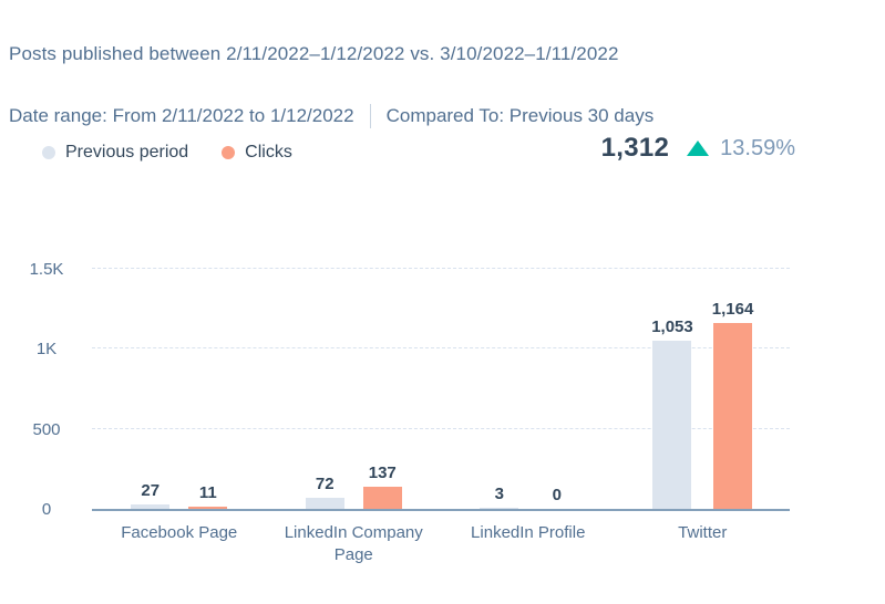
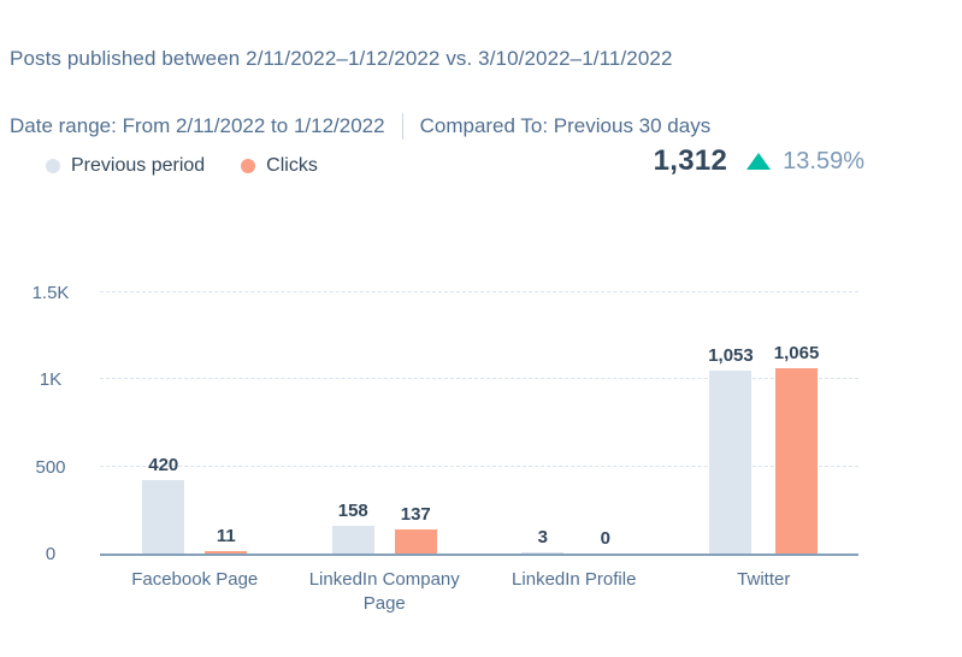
Previous period/Facebook Page: 27 -> 420
Previous period/LinkedIn Company Page: 72 -> 158
Clicks/Twitter: 1,164 -> 1,065
